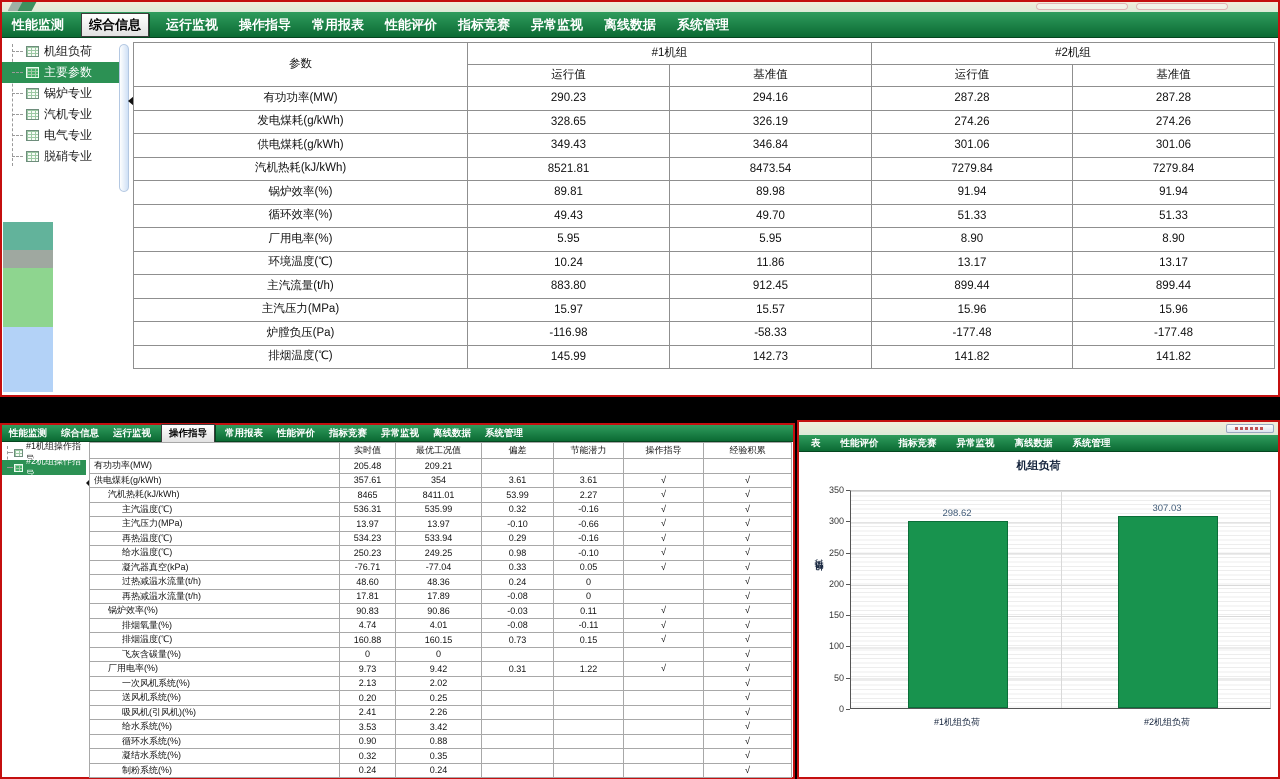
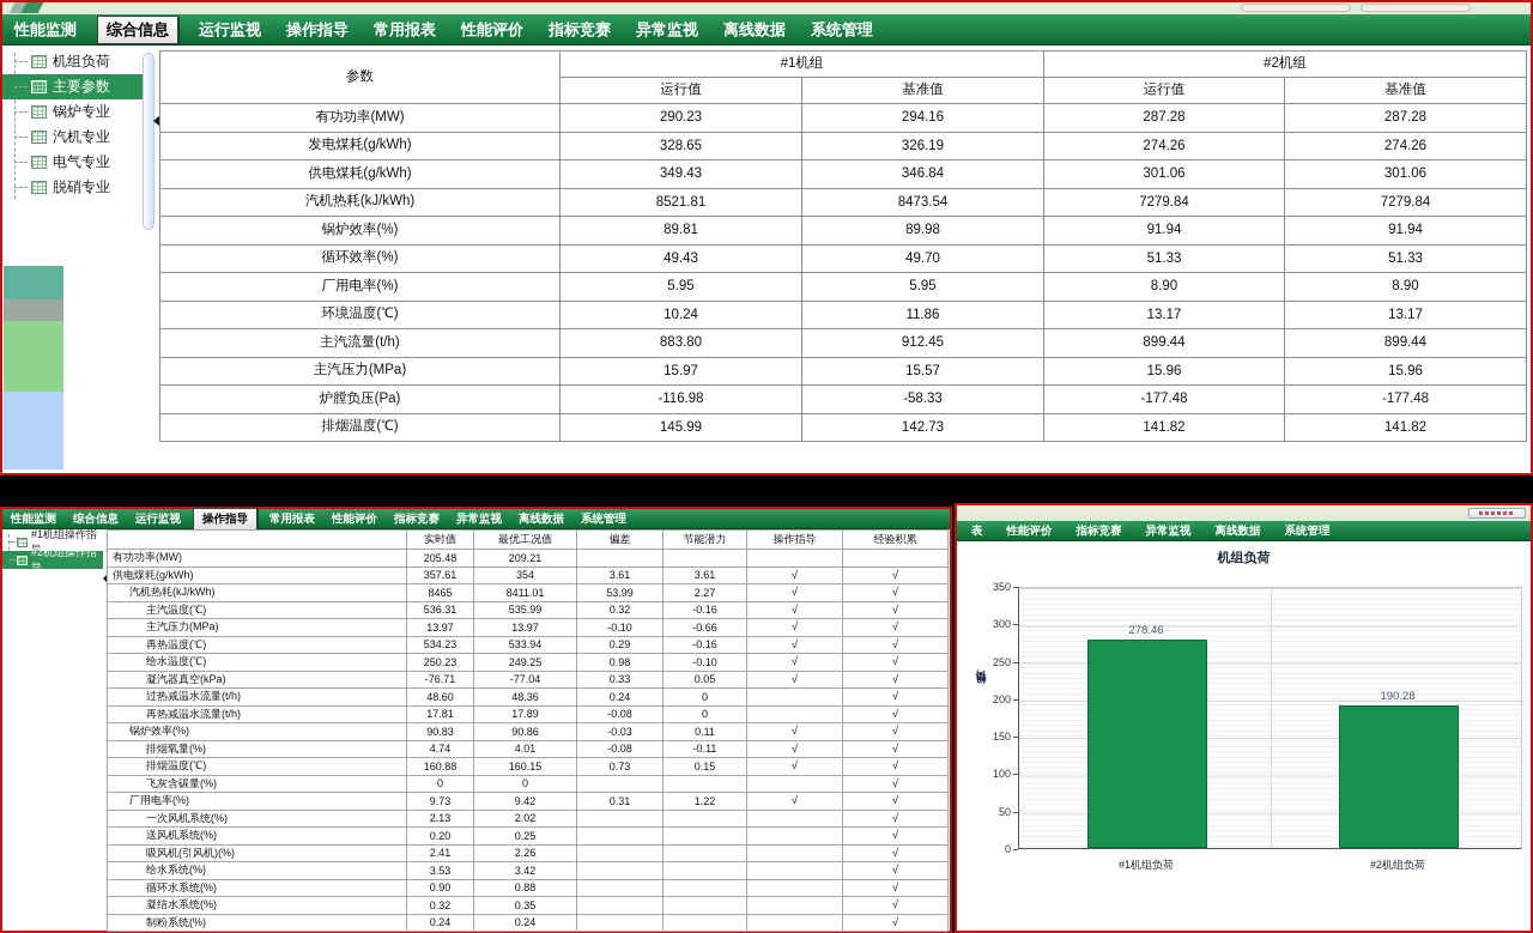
#1机组负荷: 298.62 -> 278.46
#2机组负荷: 307.03 -> 190.28
